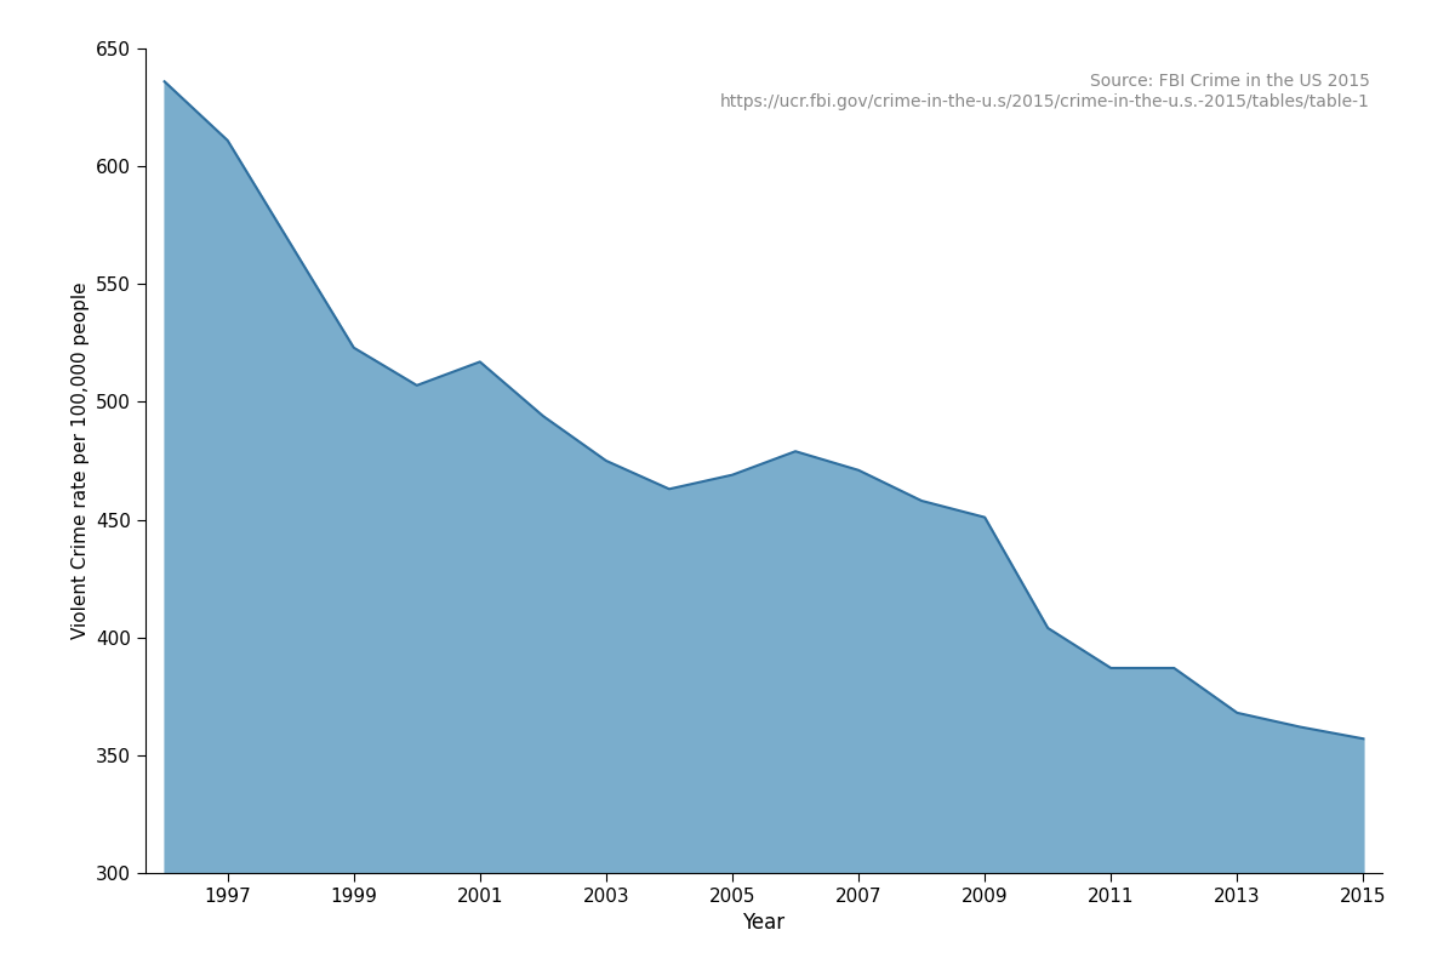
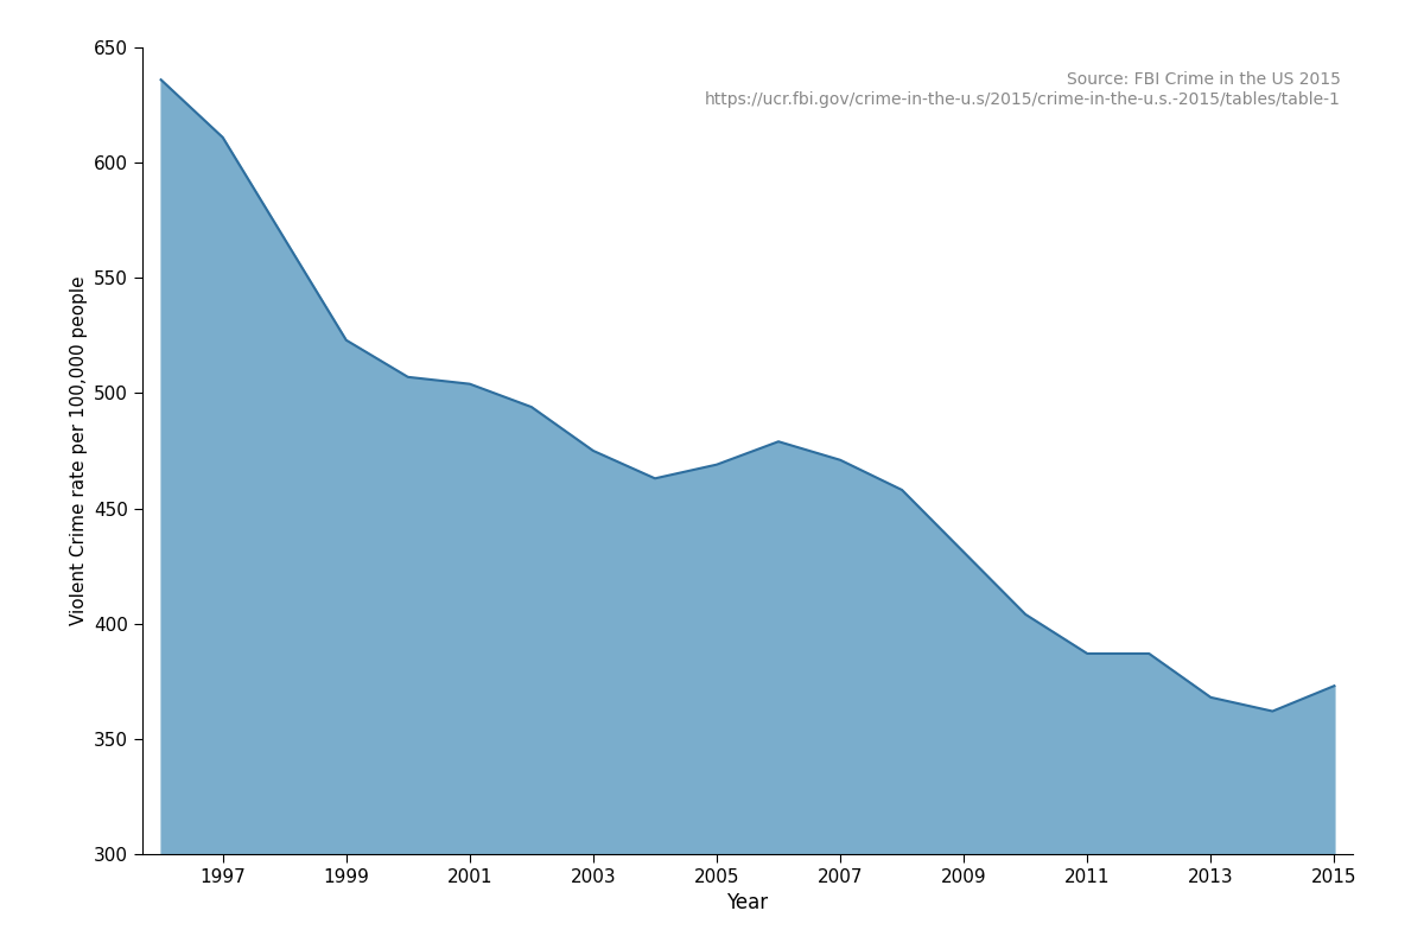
2001: 517 -> 504
2009: 451 -> 431
2015: 357 -> 373
